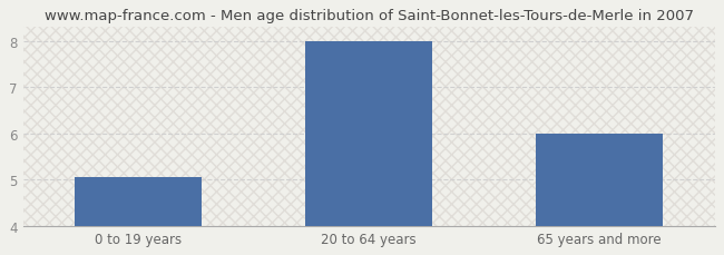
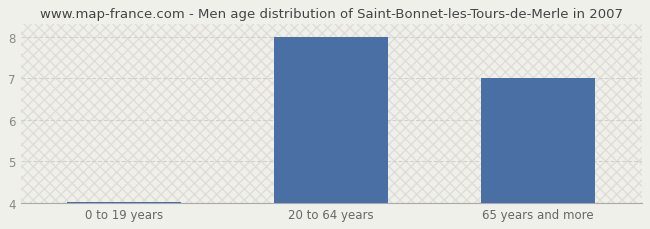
0 to 19 years: 5.05 -> 4.02
65 years and more: 6.00 -> 7.00
